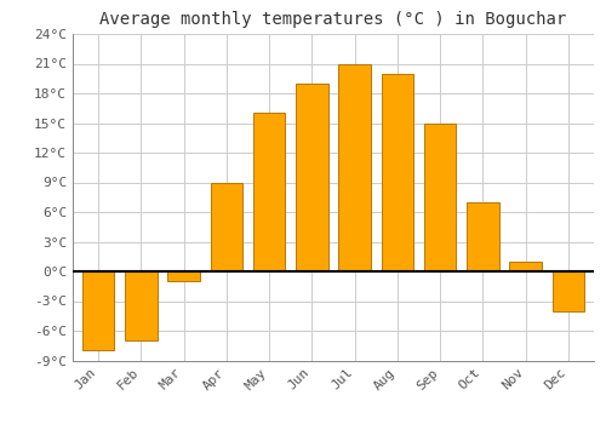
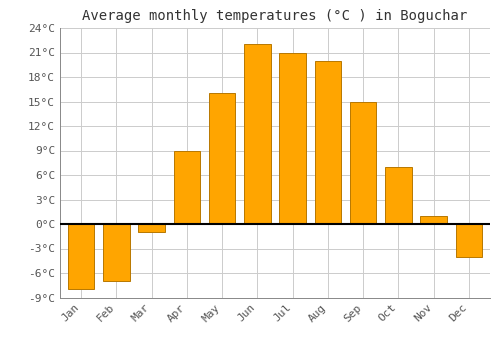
Jun: 19°C -> 22°C
